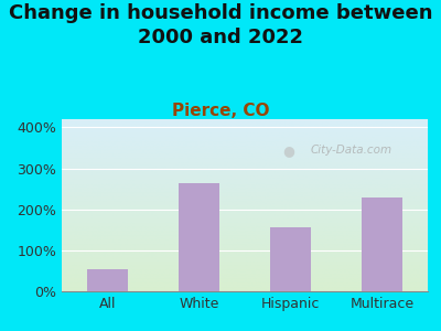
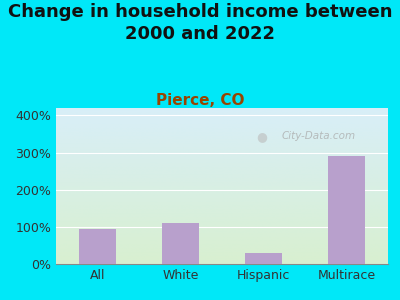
All: 55% -> 95%
White: 265% -> 110%
Hispanic: 155% -> 30%
Multirace: 230% -> 290%
